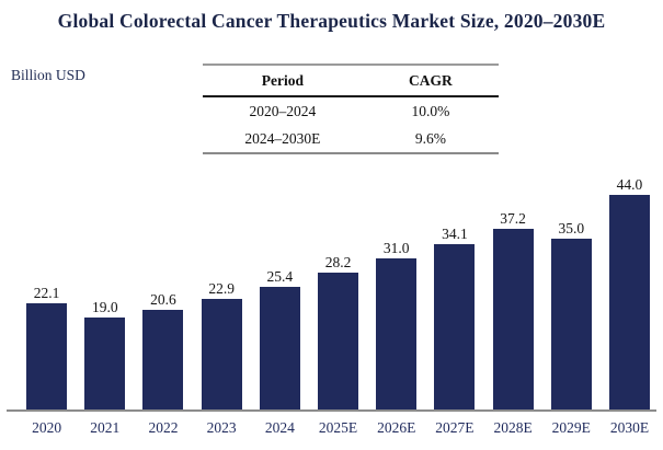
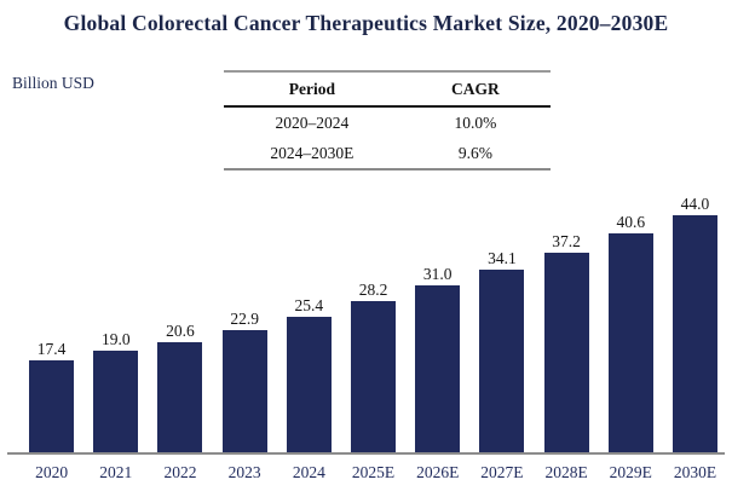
2020: 22.1 -> 17.4
2029E: 35.0 -> 40.6
